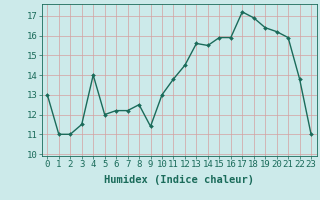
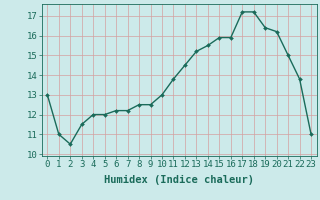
2: 11.0 -> 10.5
4: 14.0 -> 12.0
9: 11.4 -> 12.5
13: 15.6 -> 15.2
18: 16.9 -> 17.2
21: 15.9 -> 15.0
